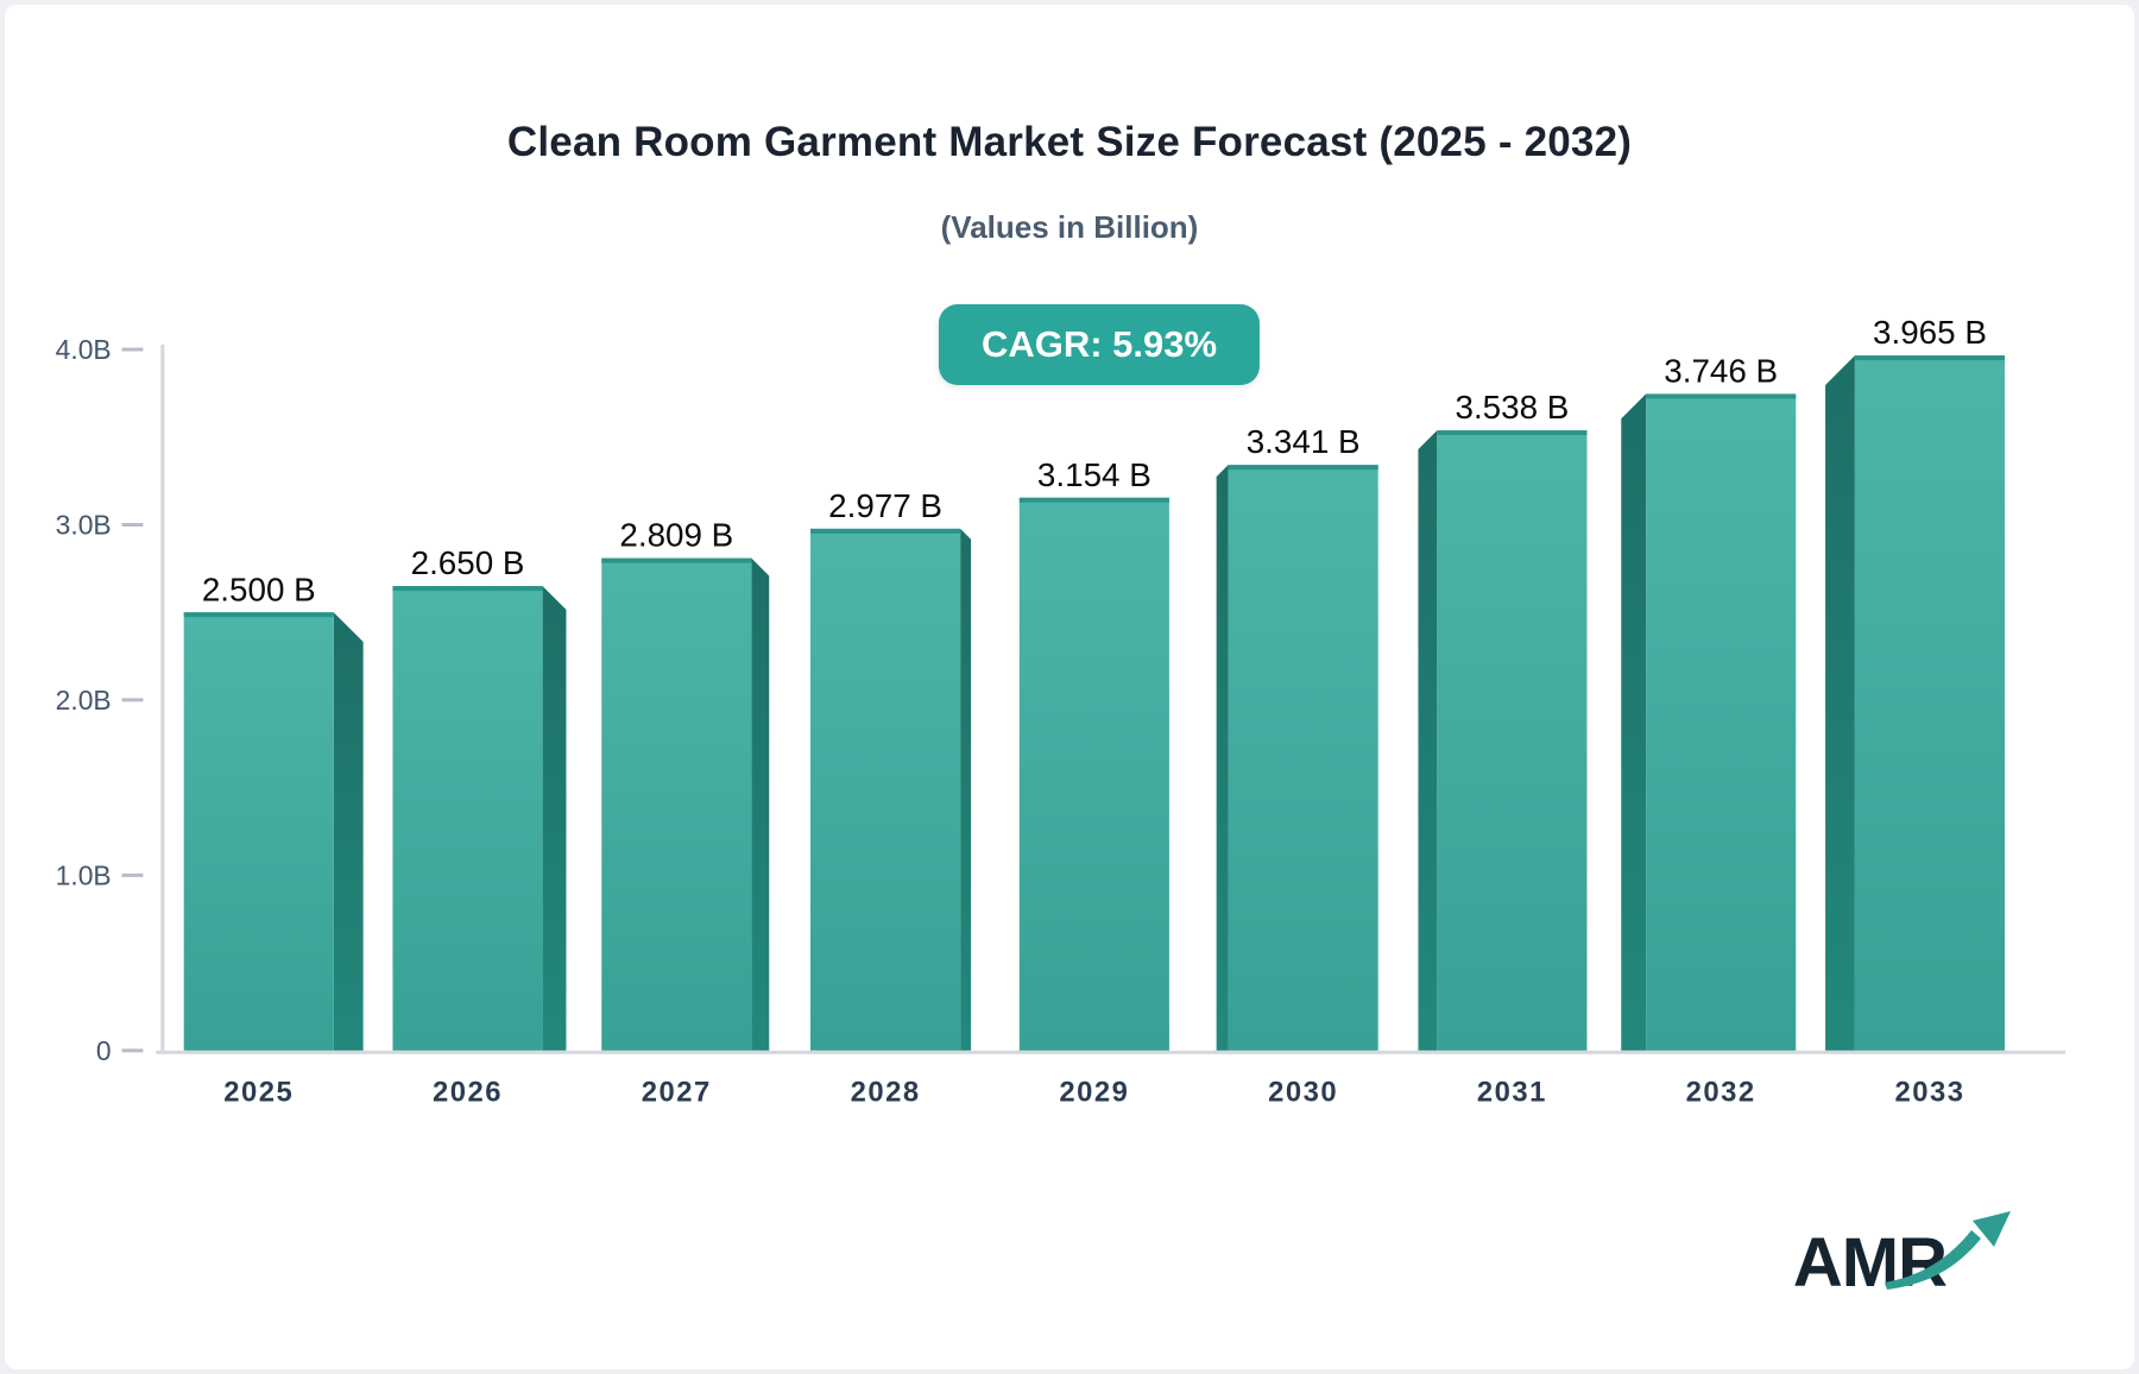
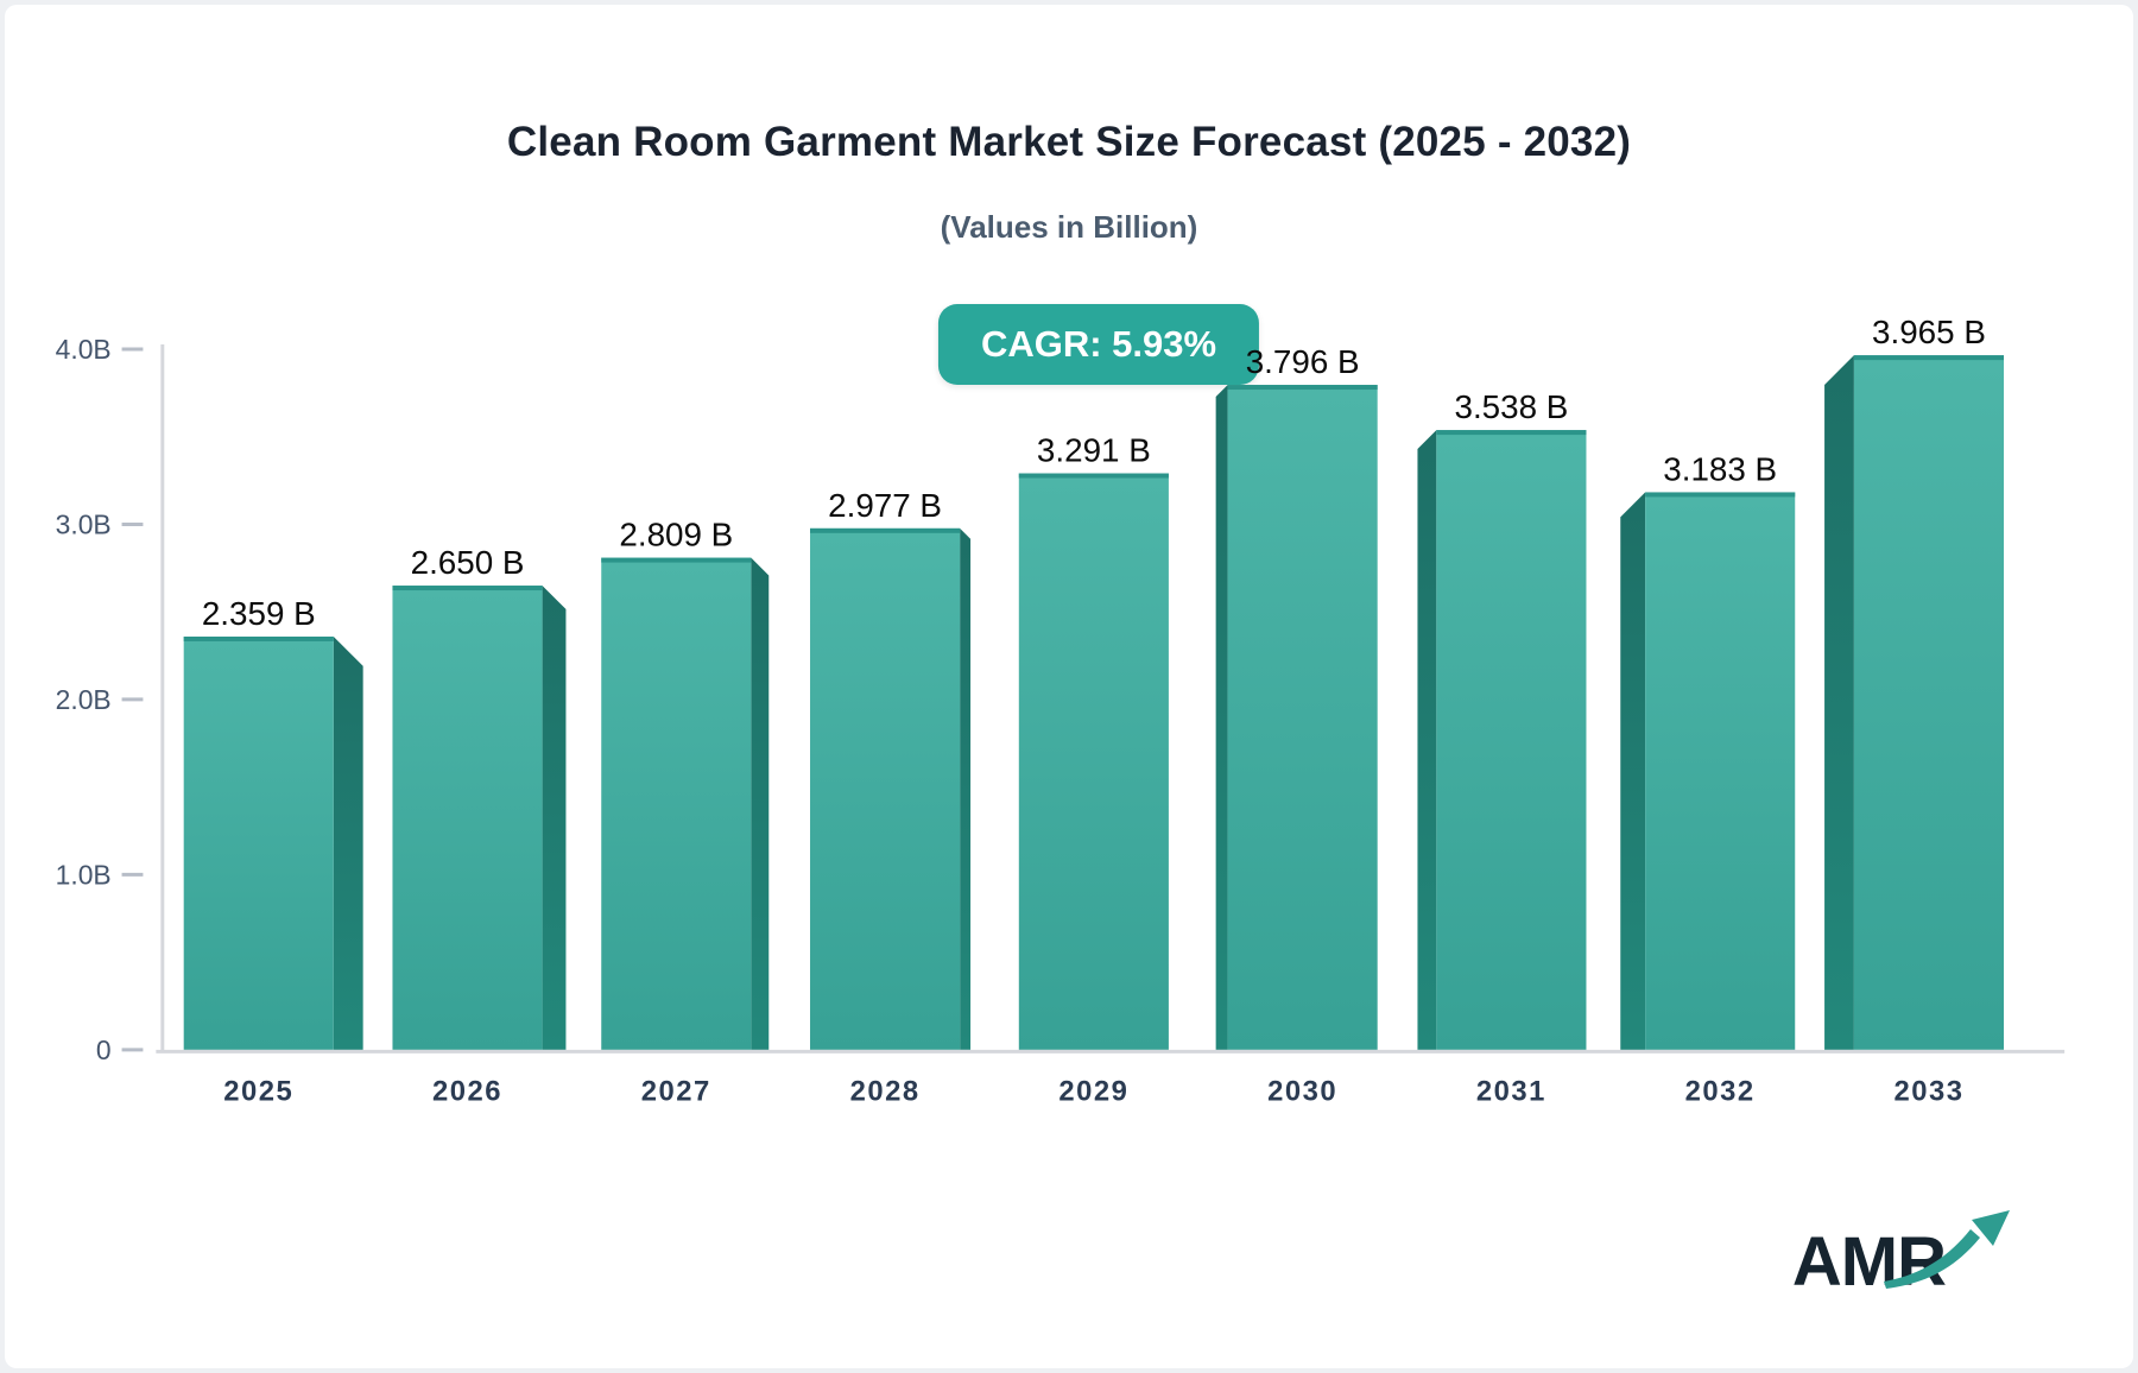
2025: 2.500 -> 2.359
2029: 3.154 -> 3.291
2030: 3.341 -> 3.796
2032: 3.746 -> 3.183
